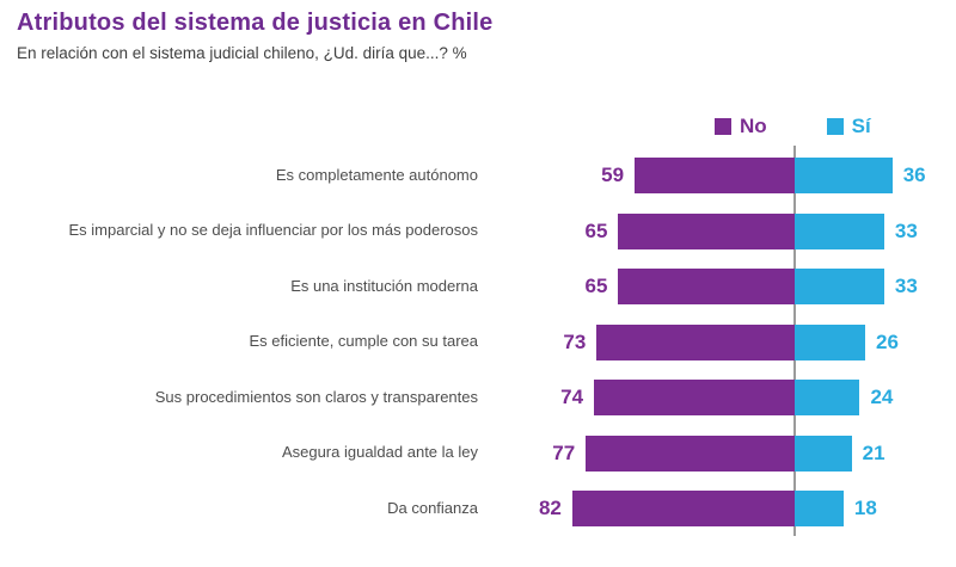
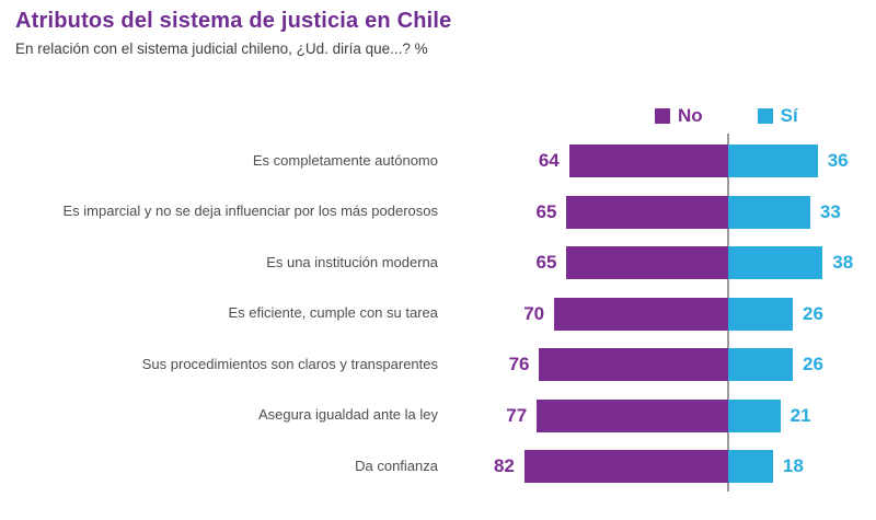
No/Es completamente autónomo: 59 -> 64
Sí/Es una institución moderna: 33 -> 38
No/Es eficiente, cumple con su tarea: 73 -> 70
No/Sus procedimientos son claros y transparentes: 74 -> 76
Sí/Sus procedimientos son claros y transparentes: 24 -> 26
